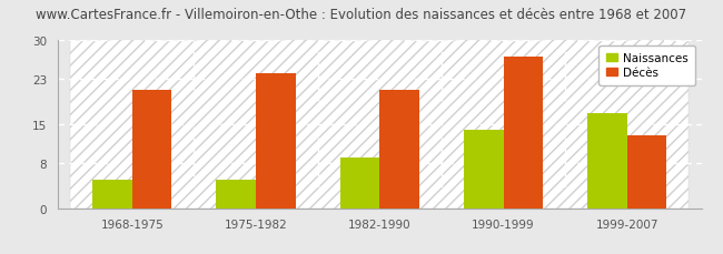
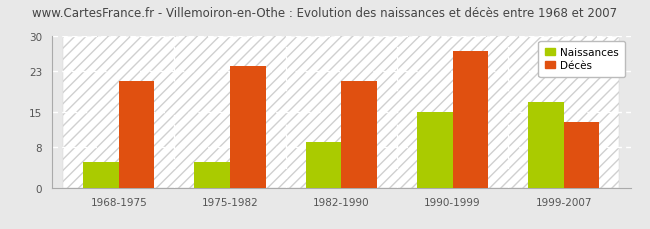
Naissances/1990-1999: 14 -> 15
